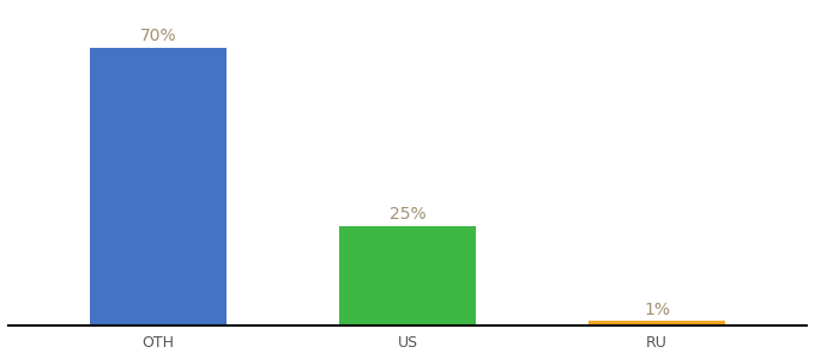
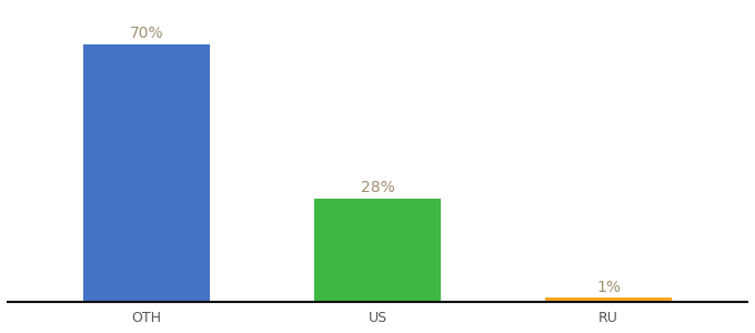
US: 25% -> 28%
